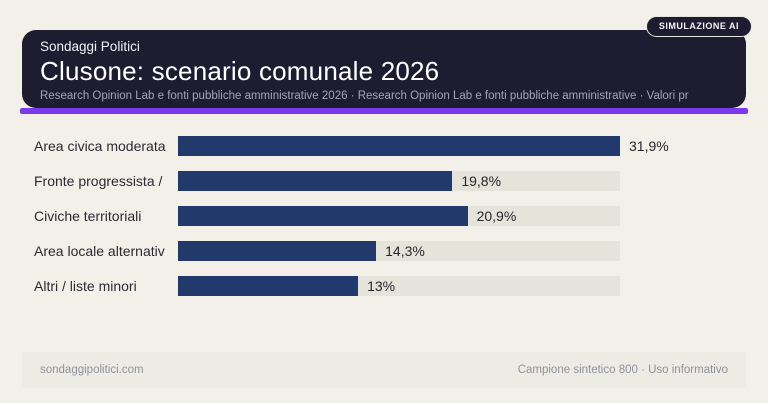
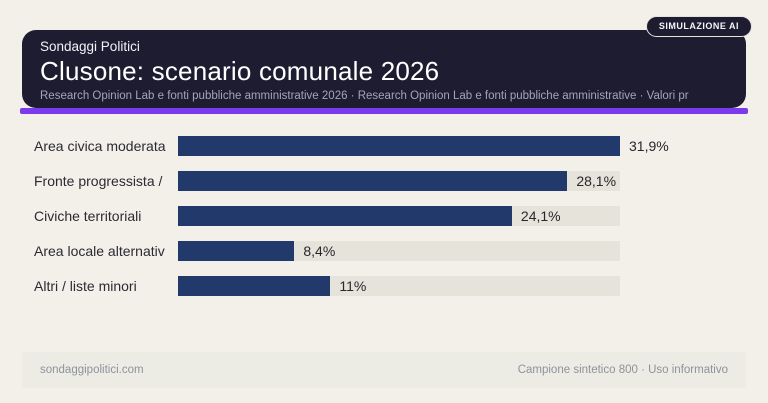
Fronte progressista /: 19,8% -> 28,1%
Civiche territoriali: 20,9% -> 24,1%
Area locale alternativ: 14,3% -> 8,4%
Altri / liste minori: 13% -> 11%
